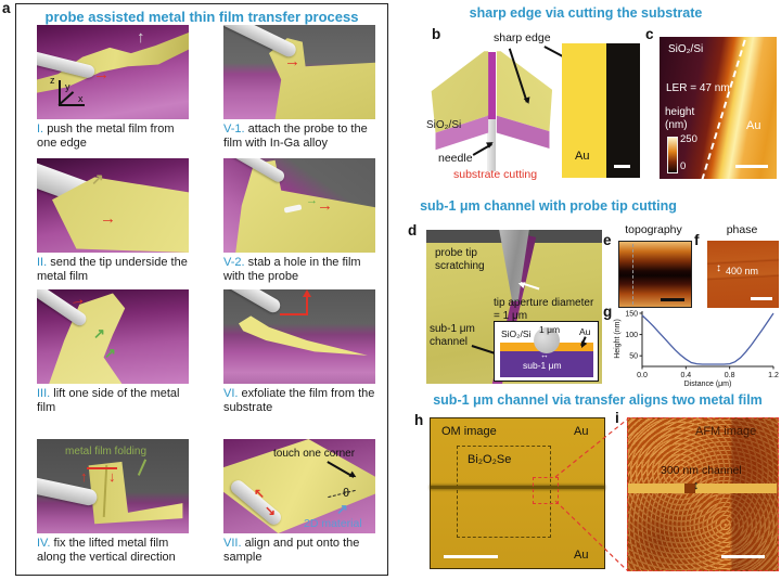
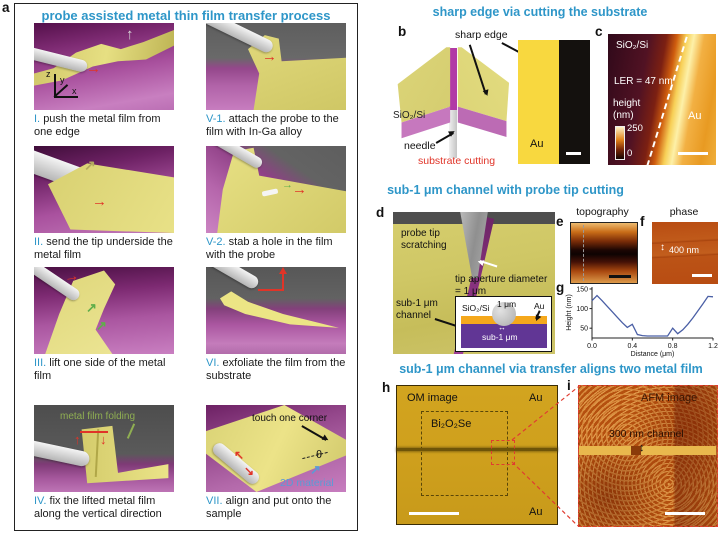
0: 140 -> 120
0.4: 40 -> 60
0.8: 30 -> 50
1.2: 150 -> 130
